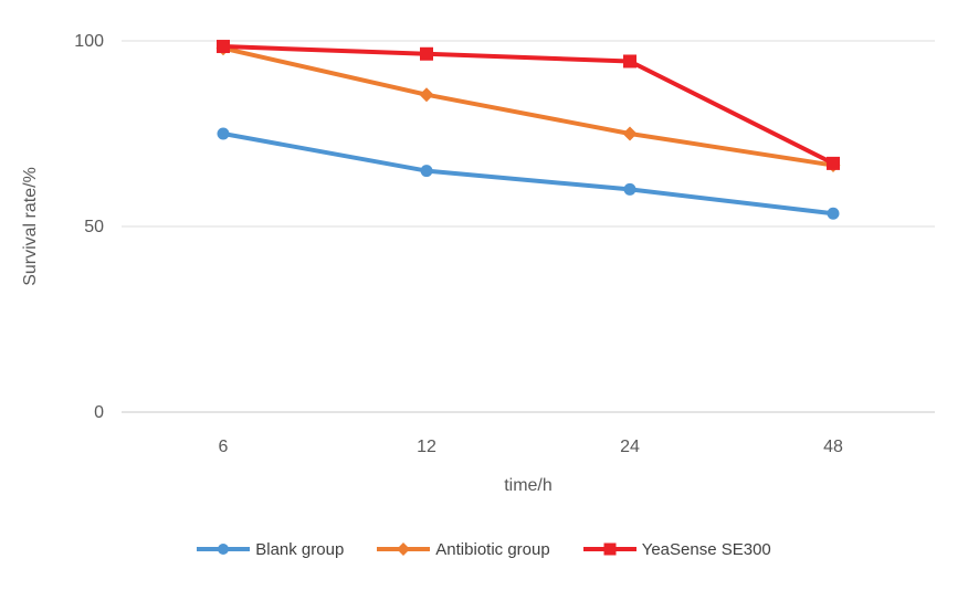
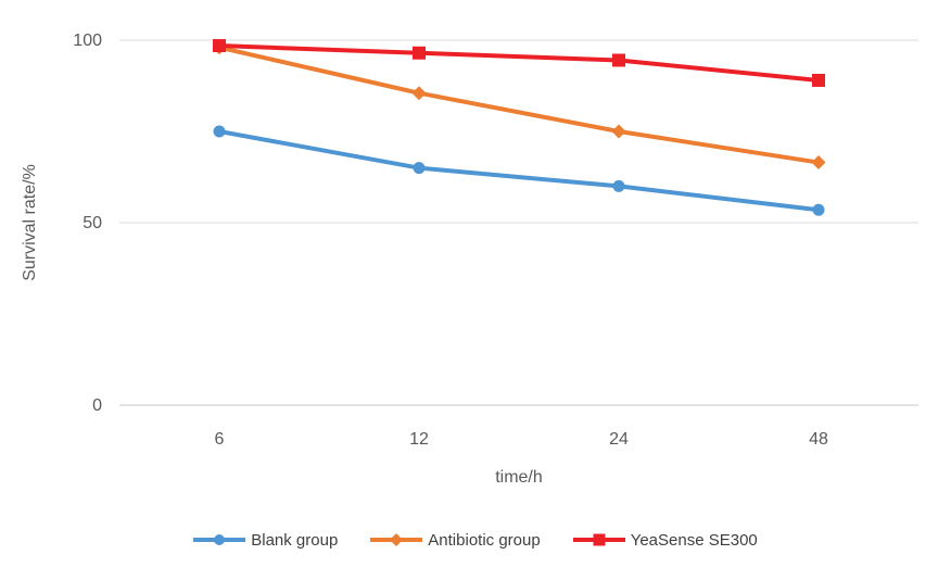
YeaSense SE300/48: 67 -> 89
